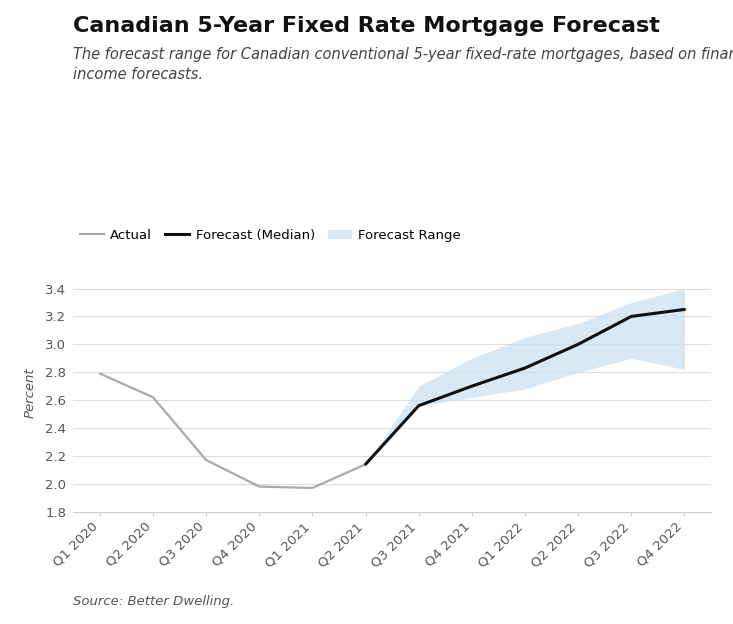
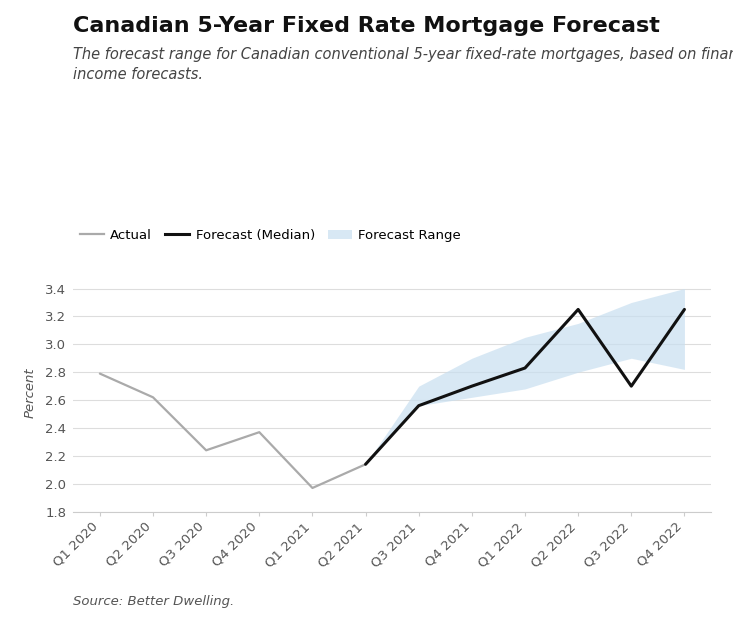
Actual/Q3 2020: 2.17 -> 2.24
Actual/Q4 2020: 1.98 -> 2.37
Forecast (Median)/Q2 2022: 3.00 -> 3.25
Forecast (Median)/Q3 2022: 3.20 -> 2.70
